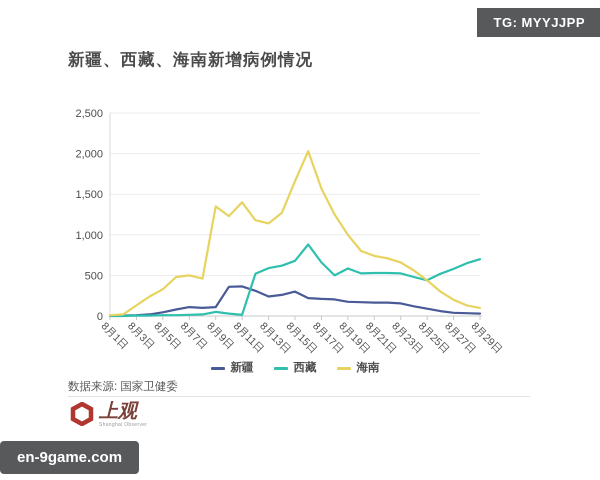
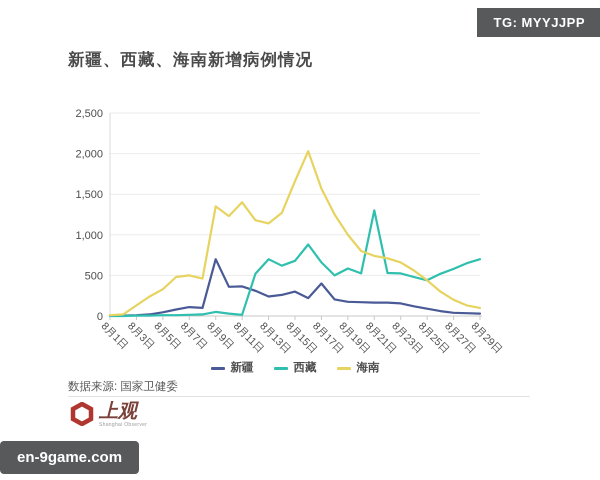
新疆/8月9日: 100 -> 700
西藏/8月13日: 600 -> 700
新疆/8月17日: 200 -> 400
西藏/8月21日: 500 -> 1300
